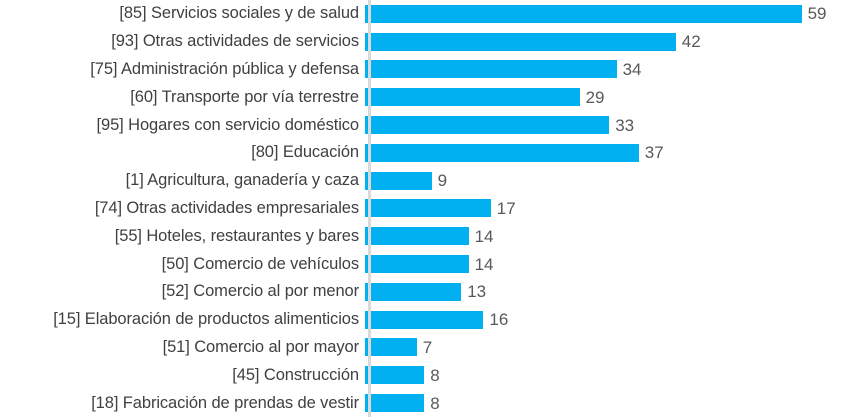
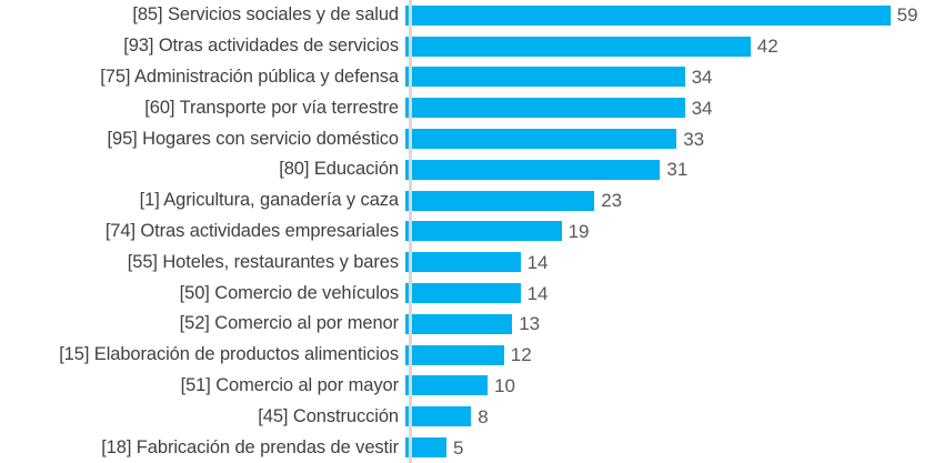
[60] Transporte por vía terrestre: 29 -> 34
[80] Educación: 37 -> 31
[1] Agricultura, ganadería y caza: 9 -> 23
[74] Otras actividades empresariales: 17 -> 19
[15] Elaboración de productos alimenticios: 16 -> 12
[51] Comercio al por mayor: 7 -> 10
[18] Fabricación de prendas de vestir: 8 -> 5
